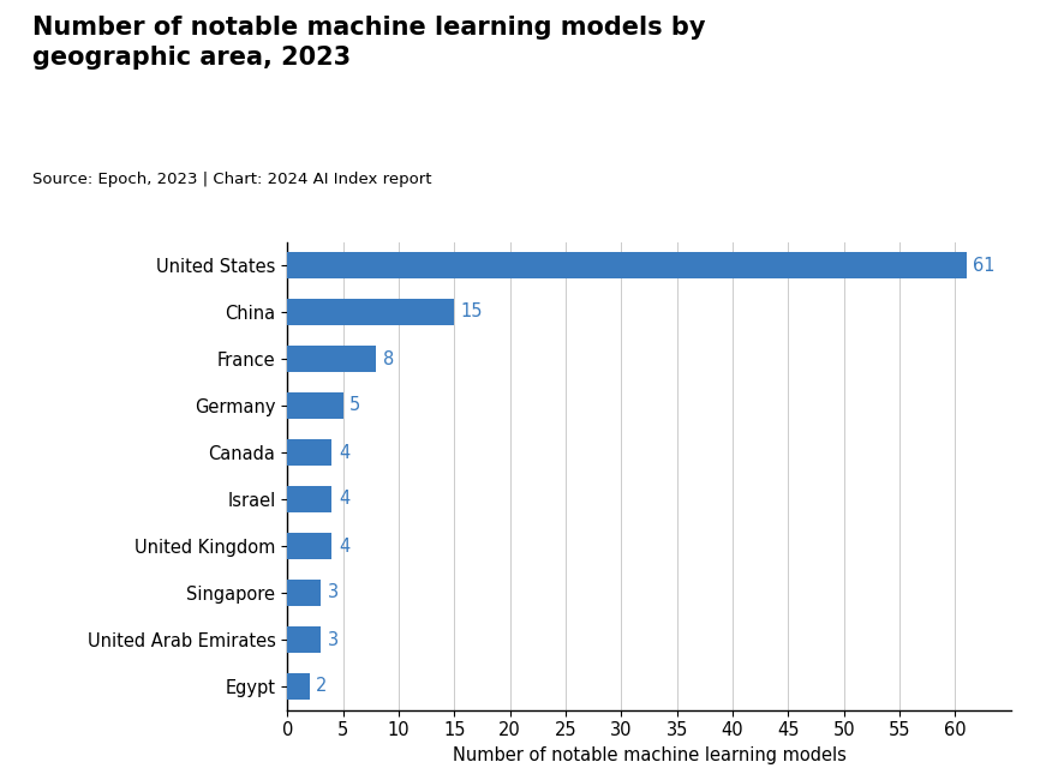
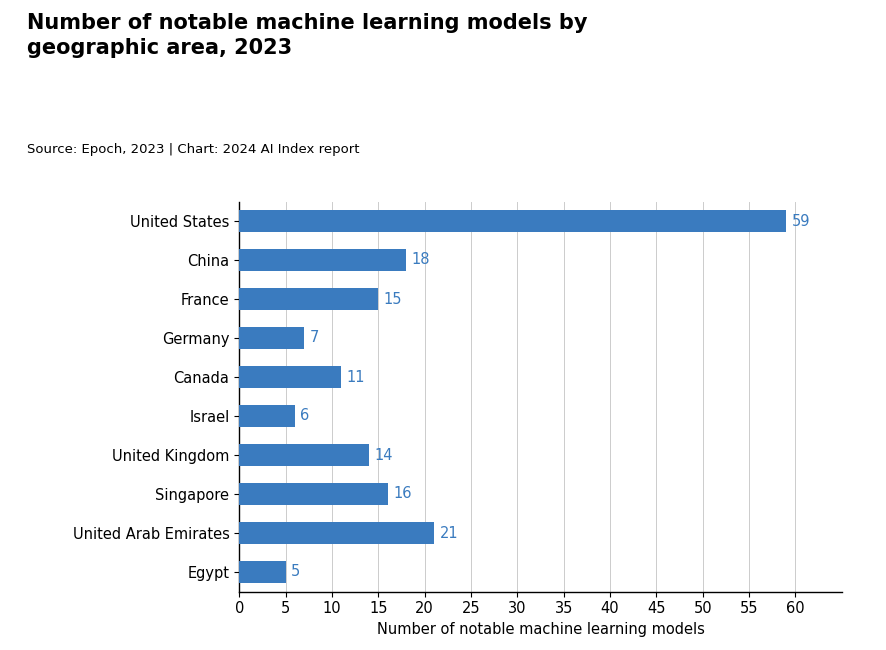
United States: 61 -> 59
China: 15 -> 18
France: 8 -> 15
Germany: 5 -> 7
Canada: 4 -> 11
Israel: 4 -> 6
United Kingdom: 4 -> 14
Singapore: 3 -> 16
United Arab Emirates: 3 -> 21
Egypt: 2 -> 5
